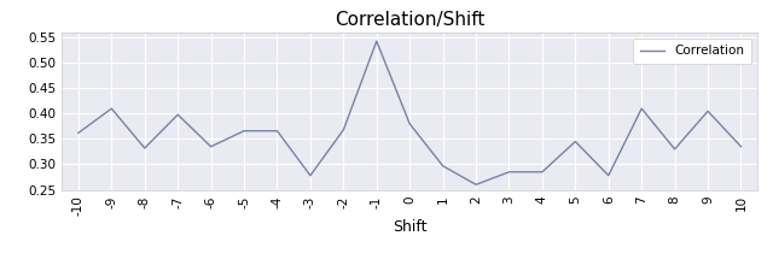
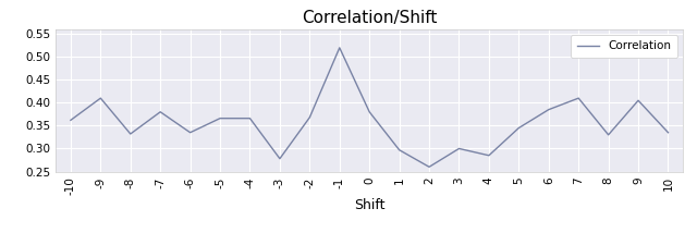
-7: 0.398 -> 0.380
-1: 0.543 -> 0.520
3: 0.285 -> 0.300
6: 0.278 -> 0.385
